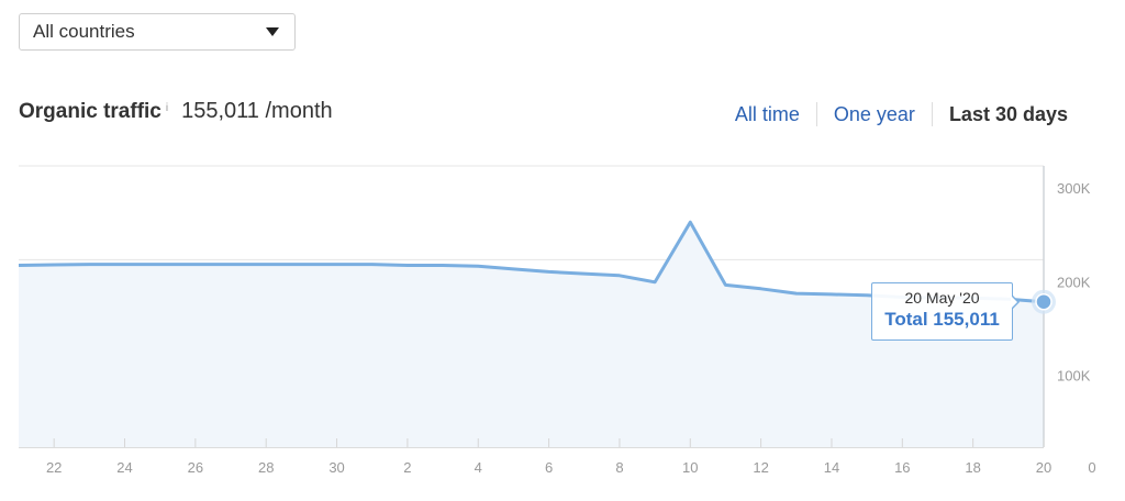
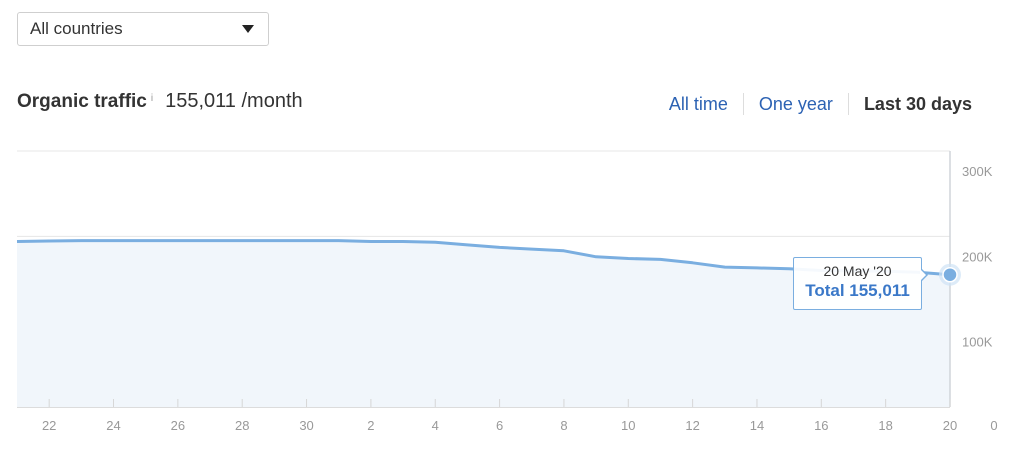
10: 240K -> 170K
